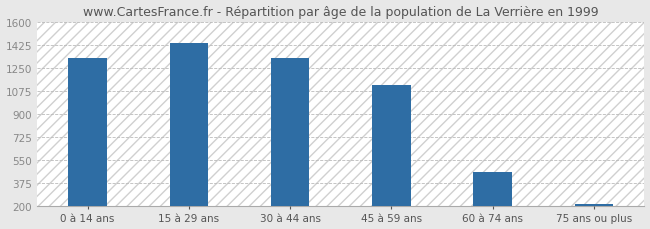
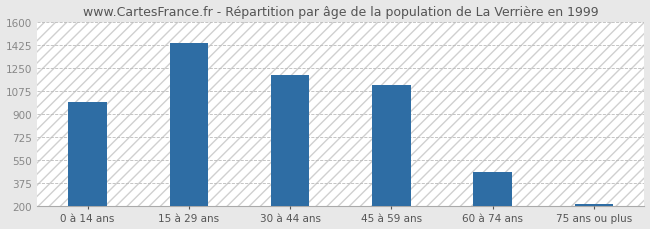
0 à 14 ans: 1320 -> 990
30 à 44 ans: 1320 -> 1190
